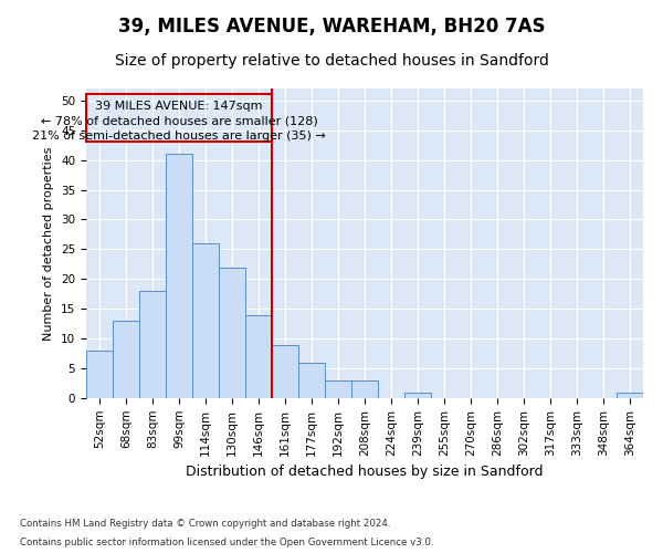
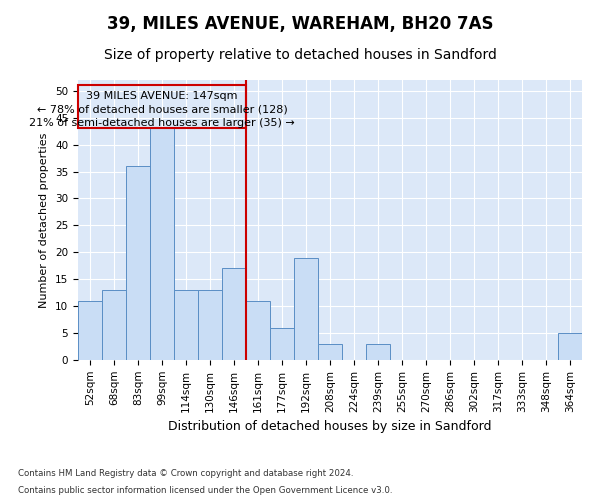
52sqm: 8 -> 11
83sqm: 18 -> 36
99sqm: 41 -> 43
114sqm: 26 -> 13
130sqm: 22 -> 13
146sqm: 14 -> 17
161sqm: 9 -> 11
192sqm: 3 -> 19
239sqm: 1 -> 3
364sqm: 1 -> 5
